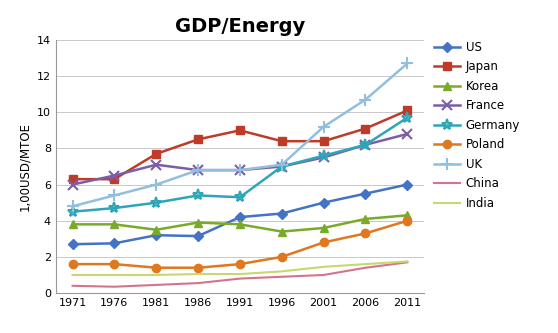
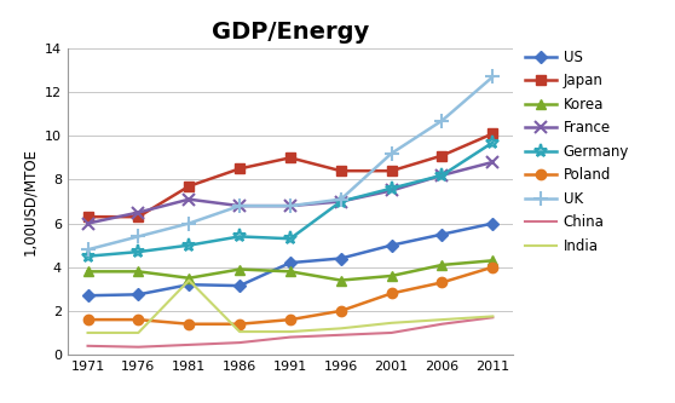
India/1981: 1.0 -> 3.4
